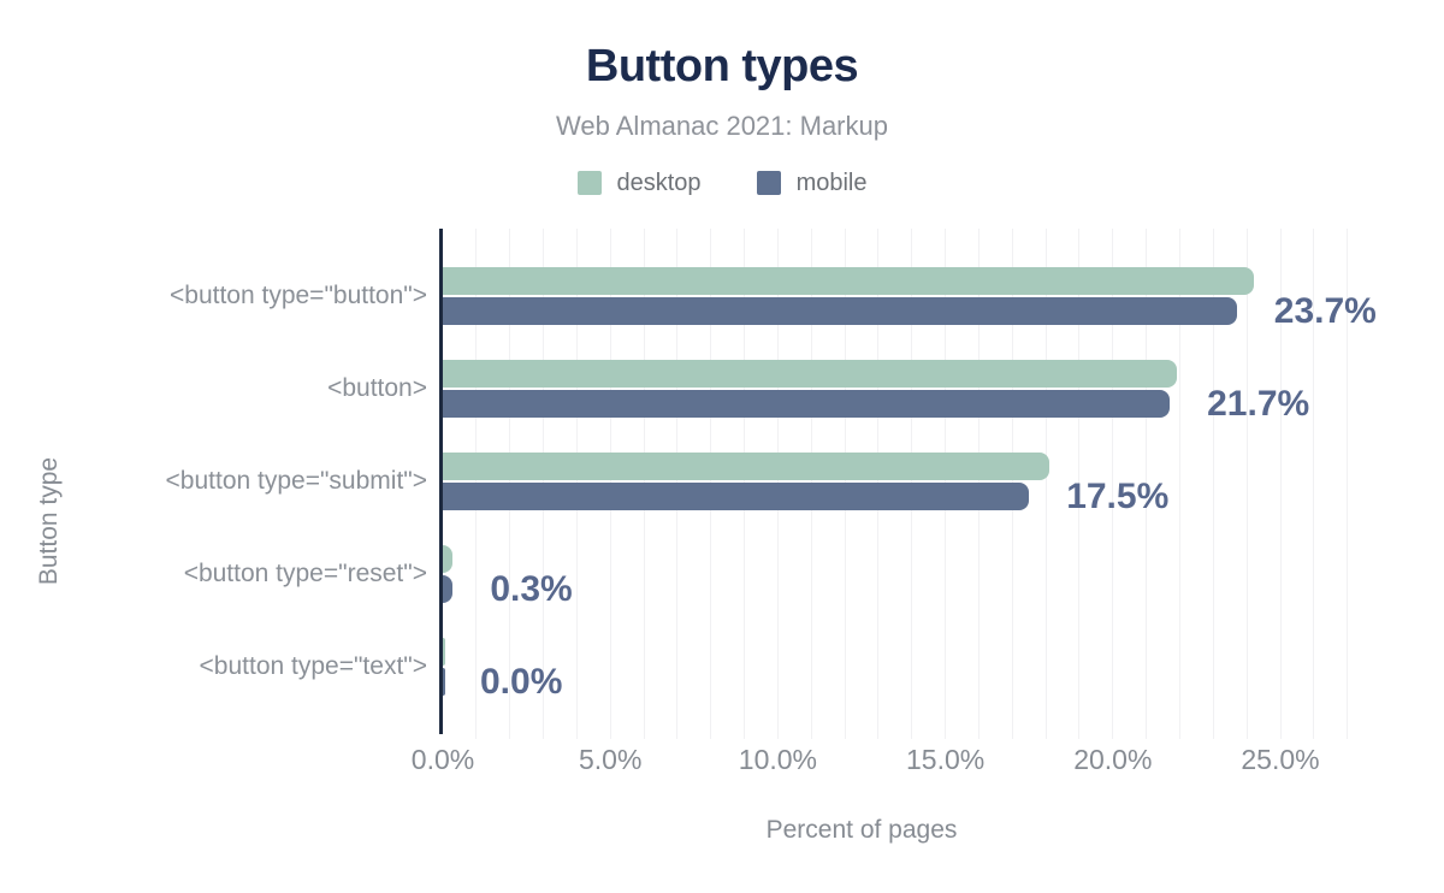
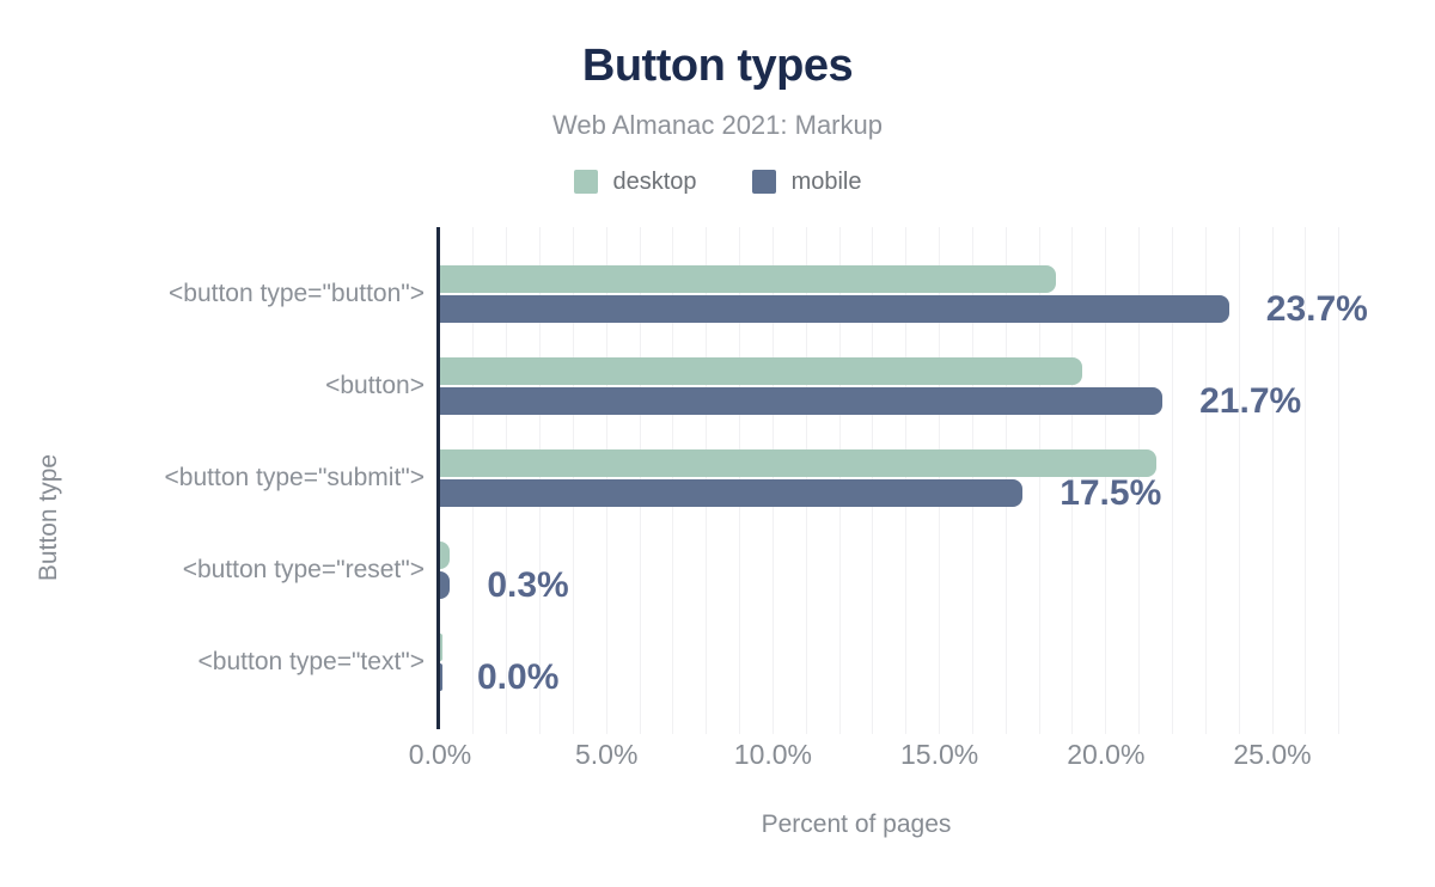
desktop/<button type="button">: 24.2% -> 18.5%
desktop/<button>: 21.9% -> 19.3%
desktop/<button type="submit">: 18.1% -> 21.5%
